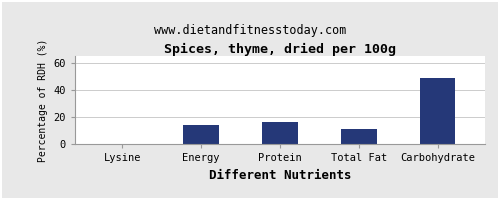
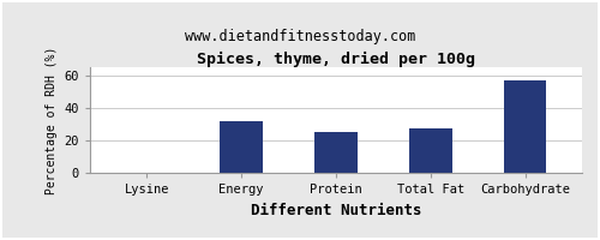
Energy: 14 -> 32
Protein: 16 -> 25
Total Fat: 11 -> 27
Carbohydrate: 49 -> 57
